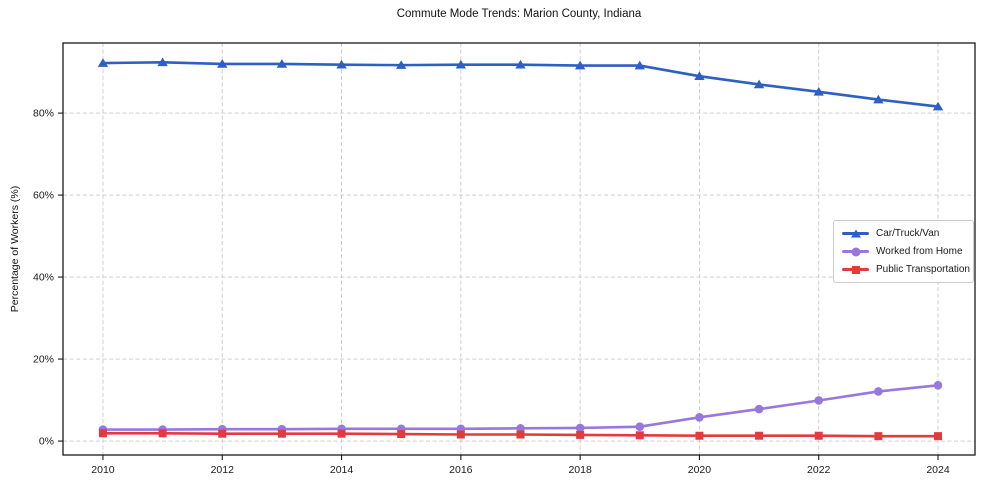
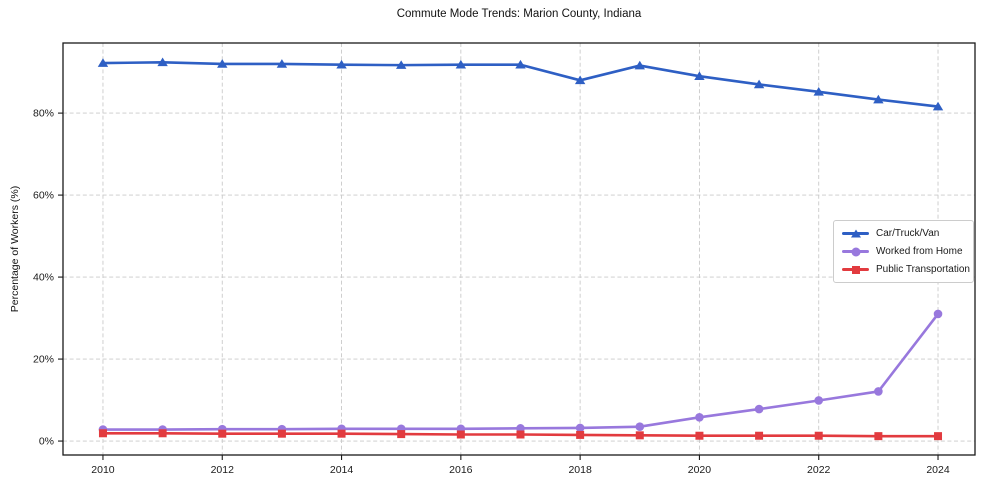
Car/Truck/Van/2018: 92% -> 88%
Worked from Home/2024: 14% -> 31%
